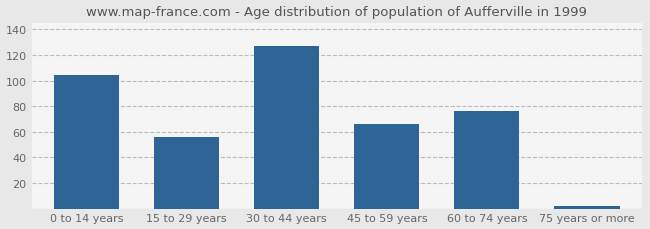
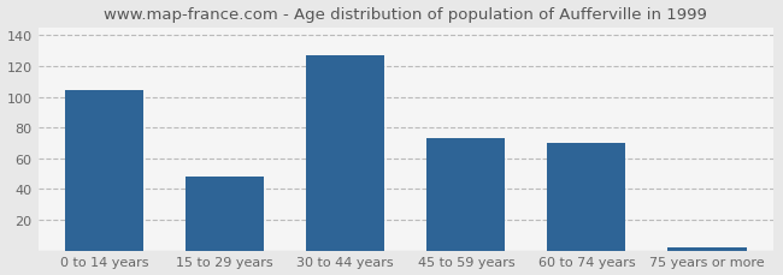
15 to 29 years: 56 -> 48
45 to 59 years: 66 -> 73
60 to 74 years: 76 -> 70
